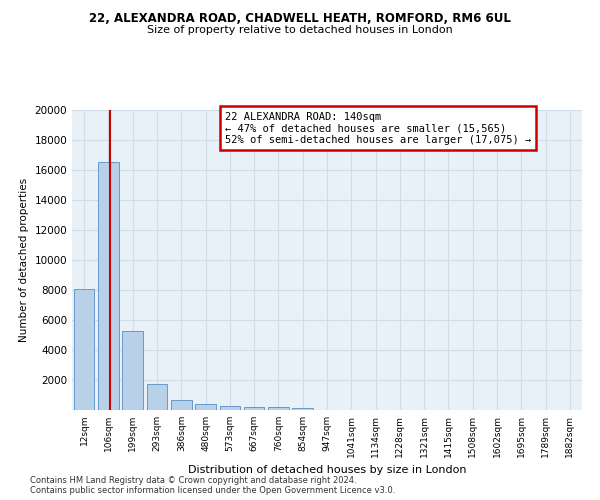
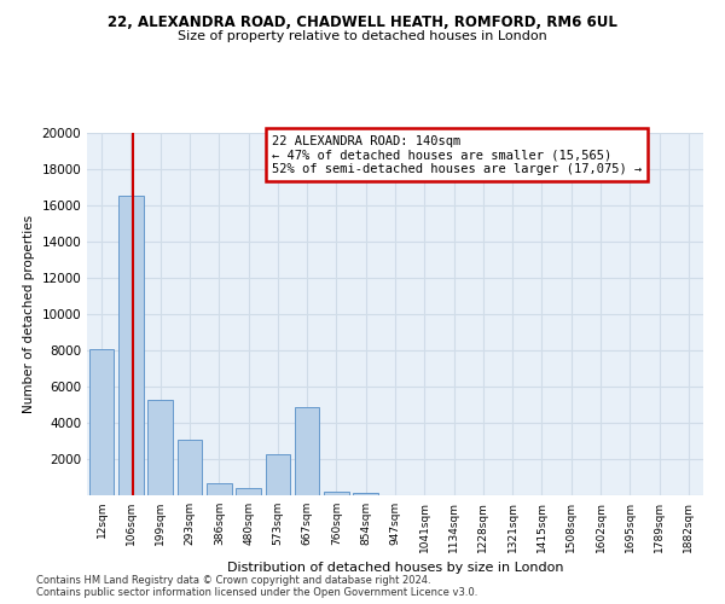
293sqm: 1800 -> 3100
573sqm: 300 -> 2300
667sqm: 200 -> 4900
